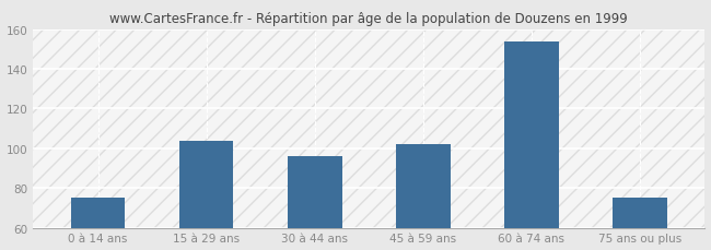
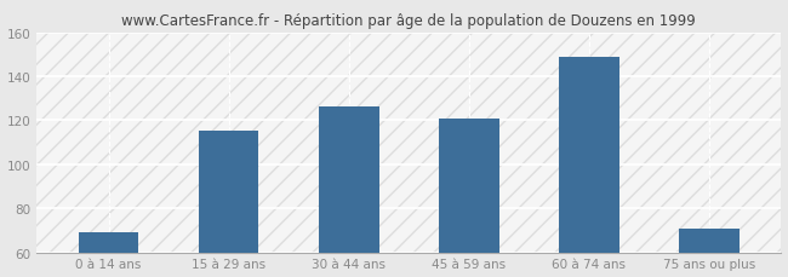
0 à 14 ans: 75 -> 69
15 à 29 ans: 104 -> 115
30 à 44 ans: 96 -> 126
45 à 59 ans: 102 -> 121
60 à 74 ans: 154 -> 149
75 ans ou plus: 75 -> 71
